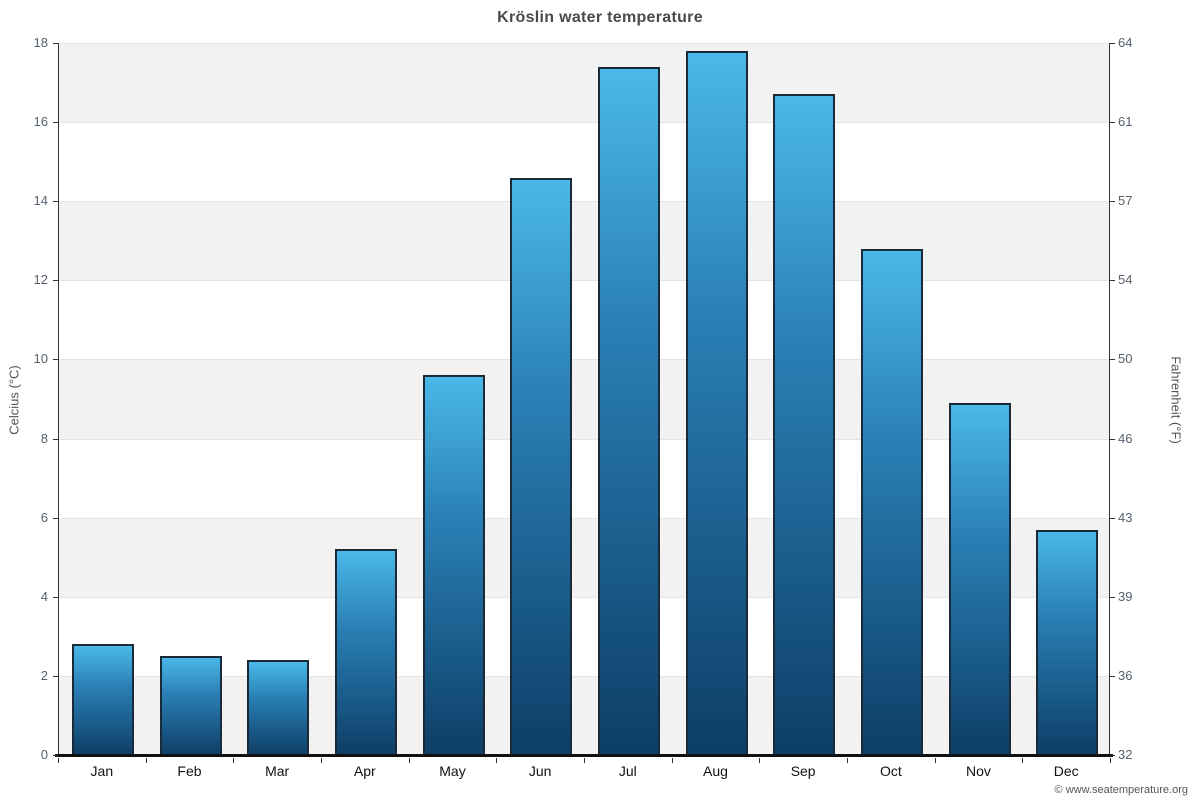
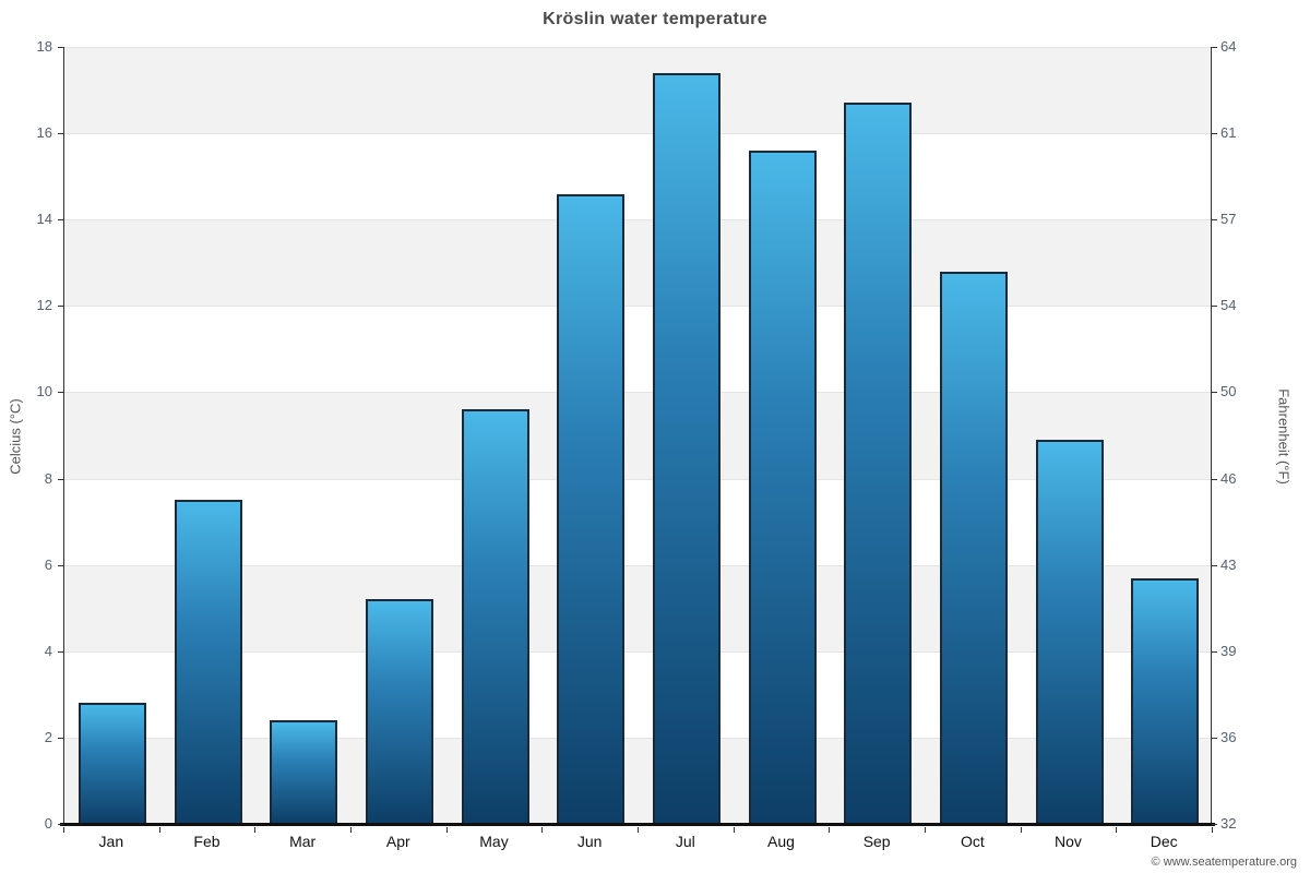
Feb: 2.5 -> 7.5
Aug: 17.8 -> 15.6
